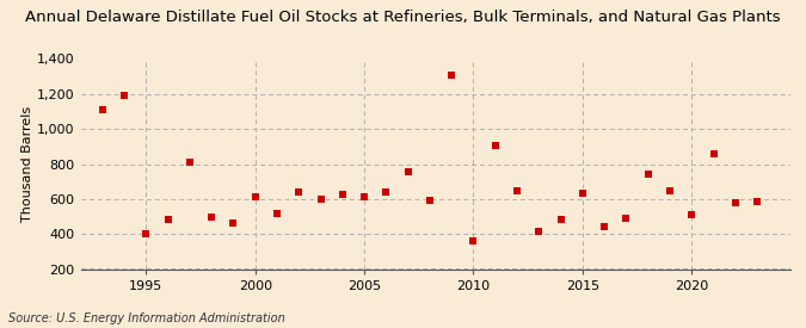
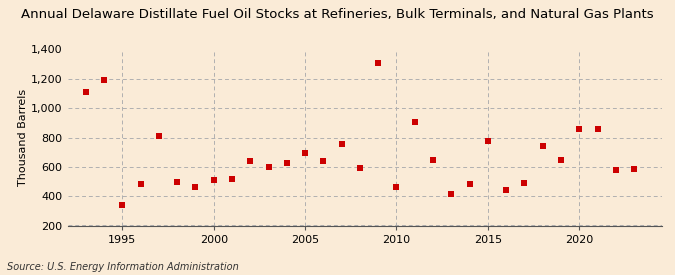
1995: 400 -> 340
2000: 610 -> 510
2005: 610 -> 700
2010: 360 -> 460
2015: 630 -> 780
2020: 510 -> 860
